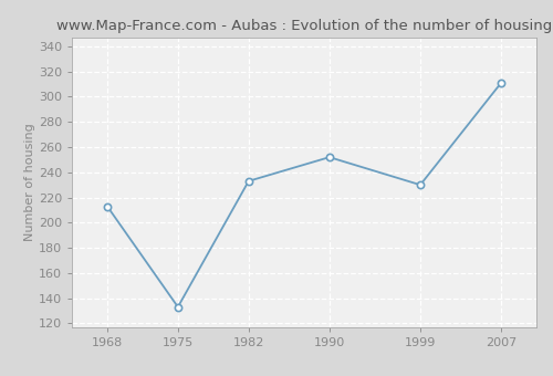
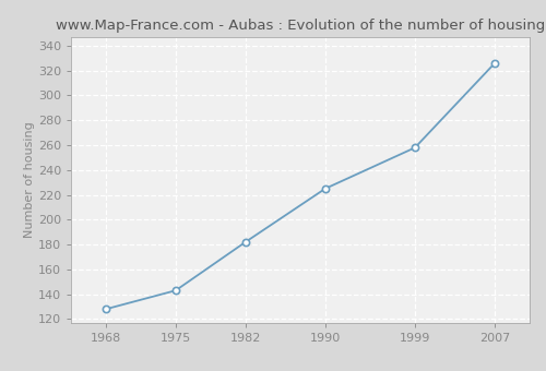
1968: 213 -> 128
1975: 133 -> 143
1982: 233 -> 182
1990: 252 -> 225
1999: 230 -> 258
2007: 311 -> 326
